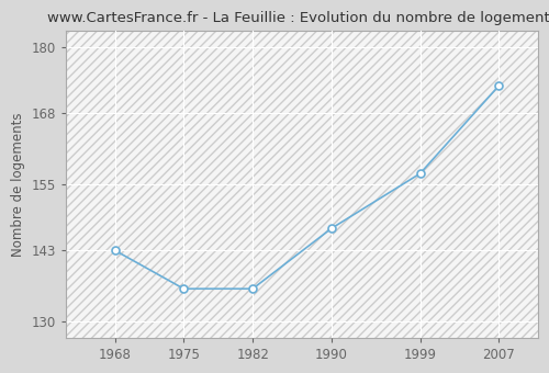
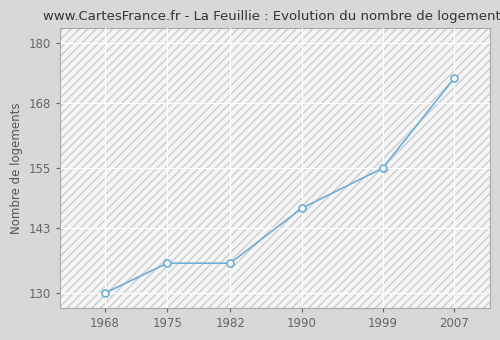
1968: 143 -> 130
1999: 157 -> 155
